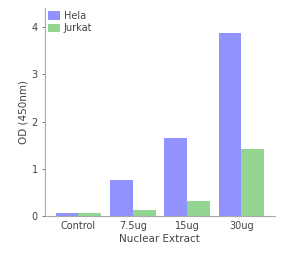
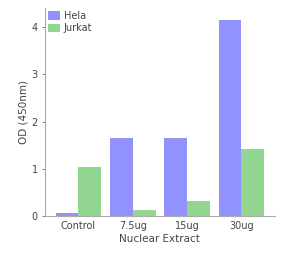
Jurkat/Control: 0.08 -> 1.05
Hela/7.5ug: 0.78 -> 1.65
Hela/30ug: 3.88 -> 4.15
